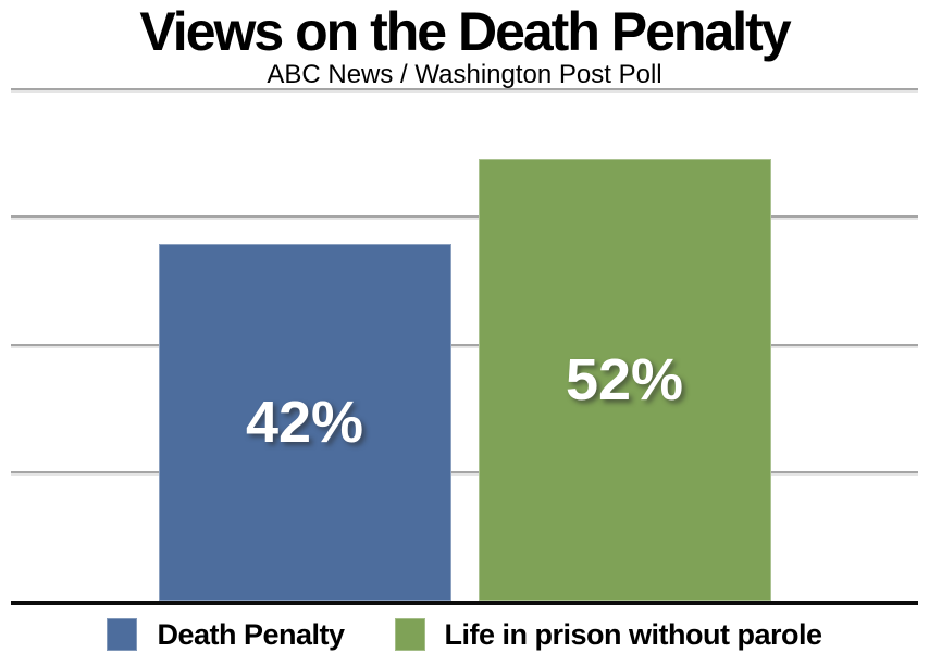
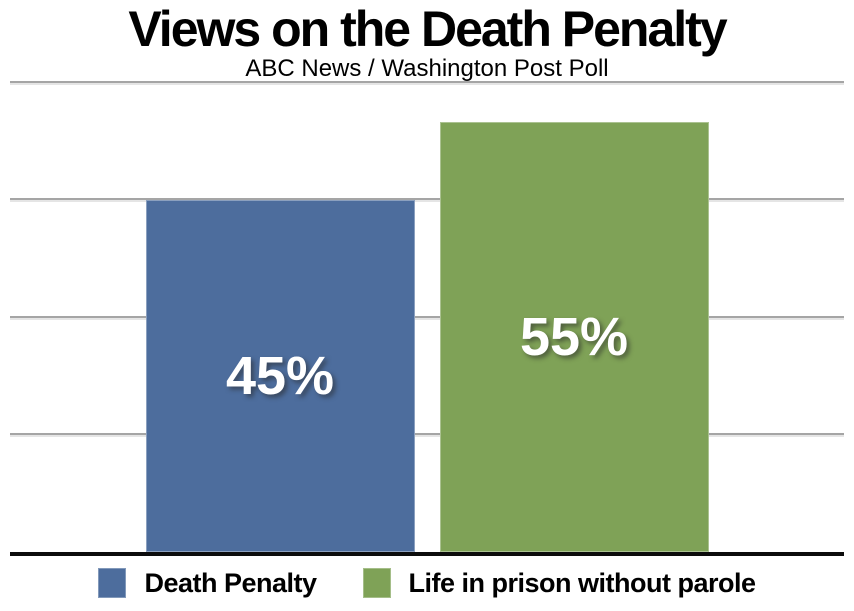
Death Penalty: 42% -> 45%
Life in prison without parole: 52% -> 55%
